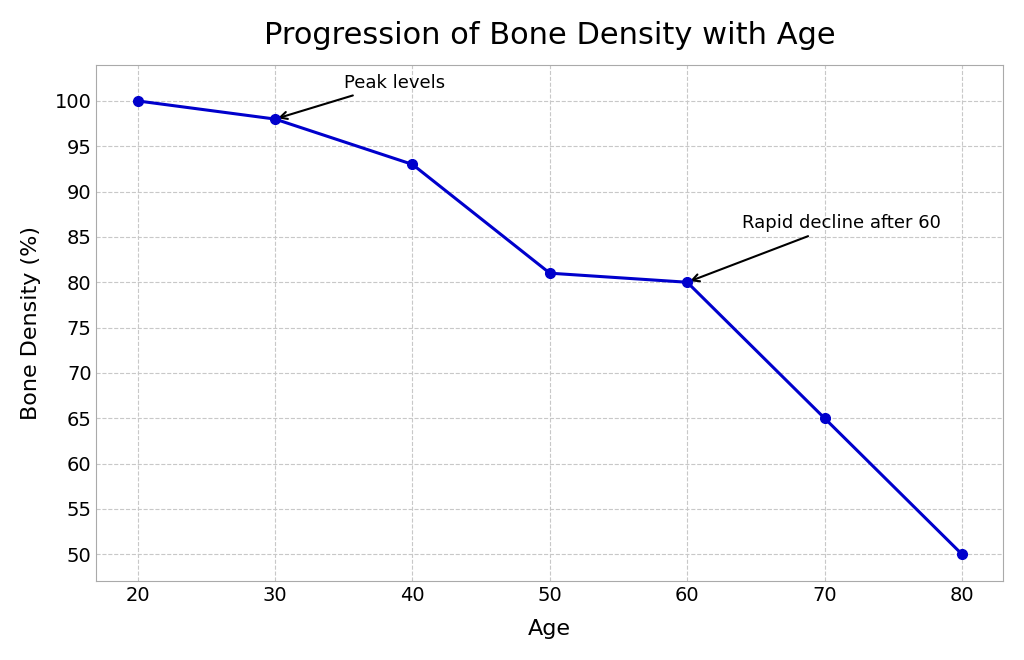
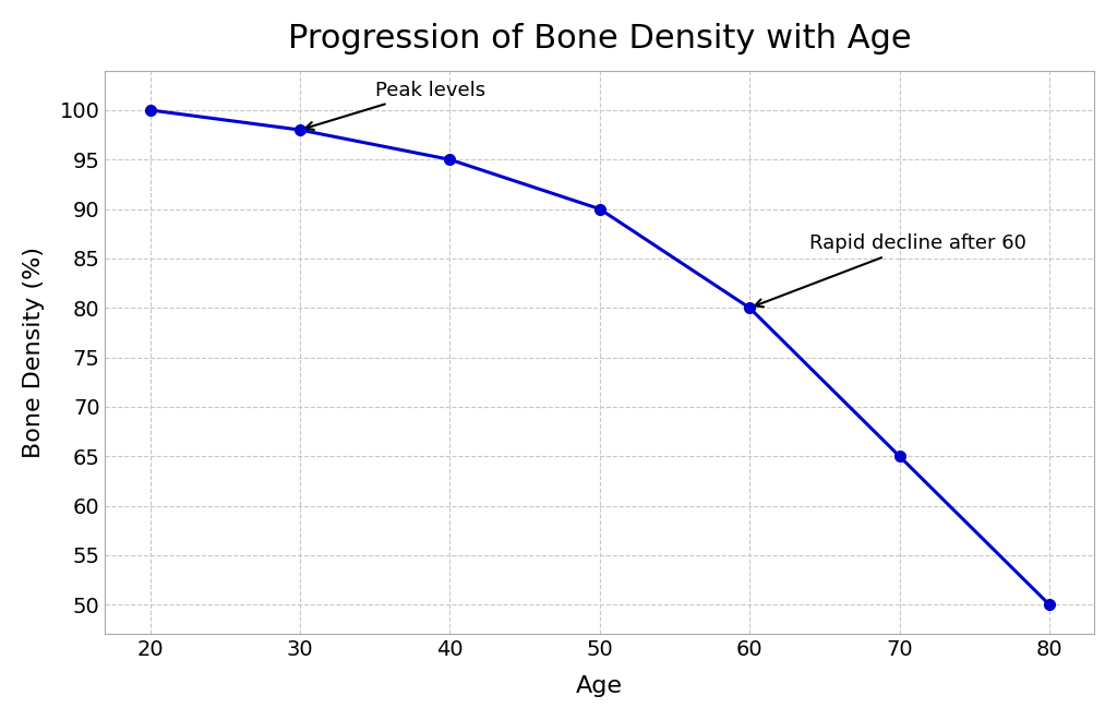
40: 93 -> 95
50: 81 -> 90
